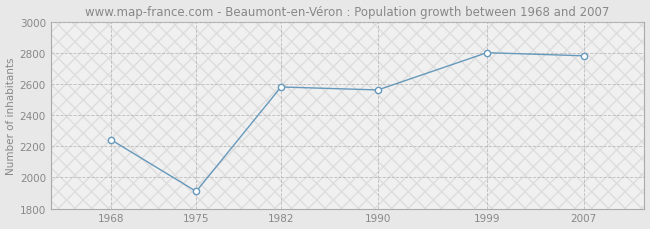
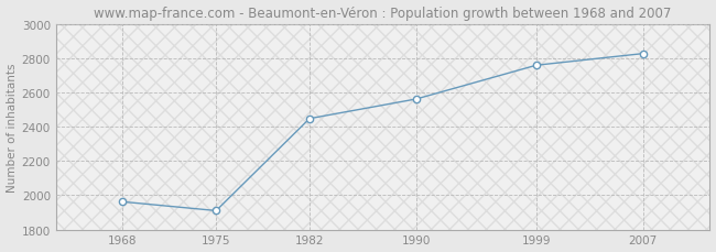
1968: 2240 -> 1960
1982: 2580 -> 2450
1999: 2800 -> 2760
2007: 2780 -> 2830
